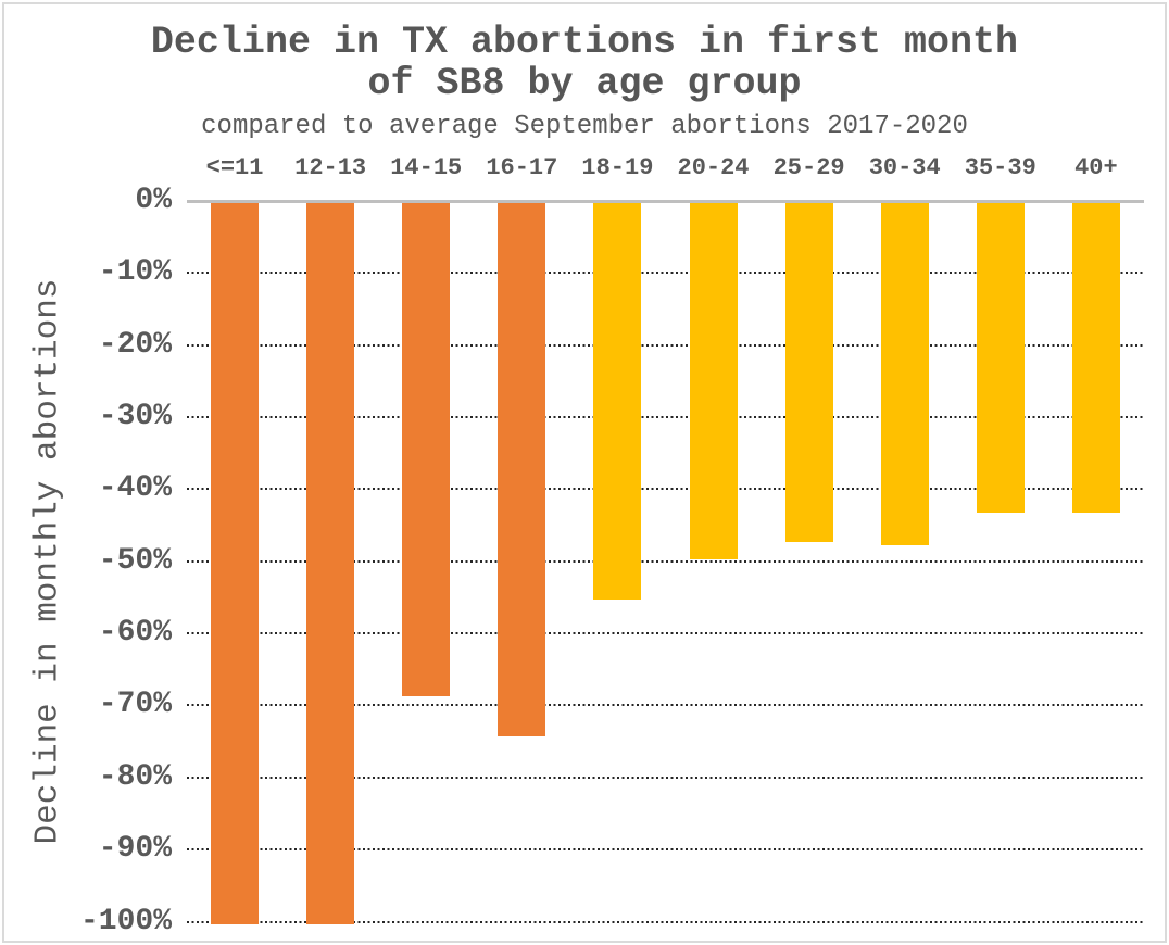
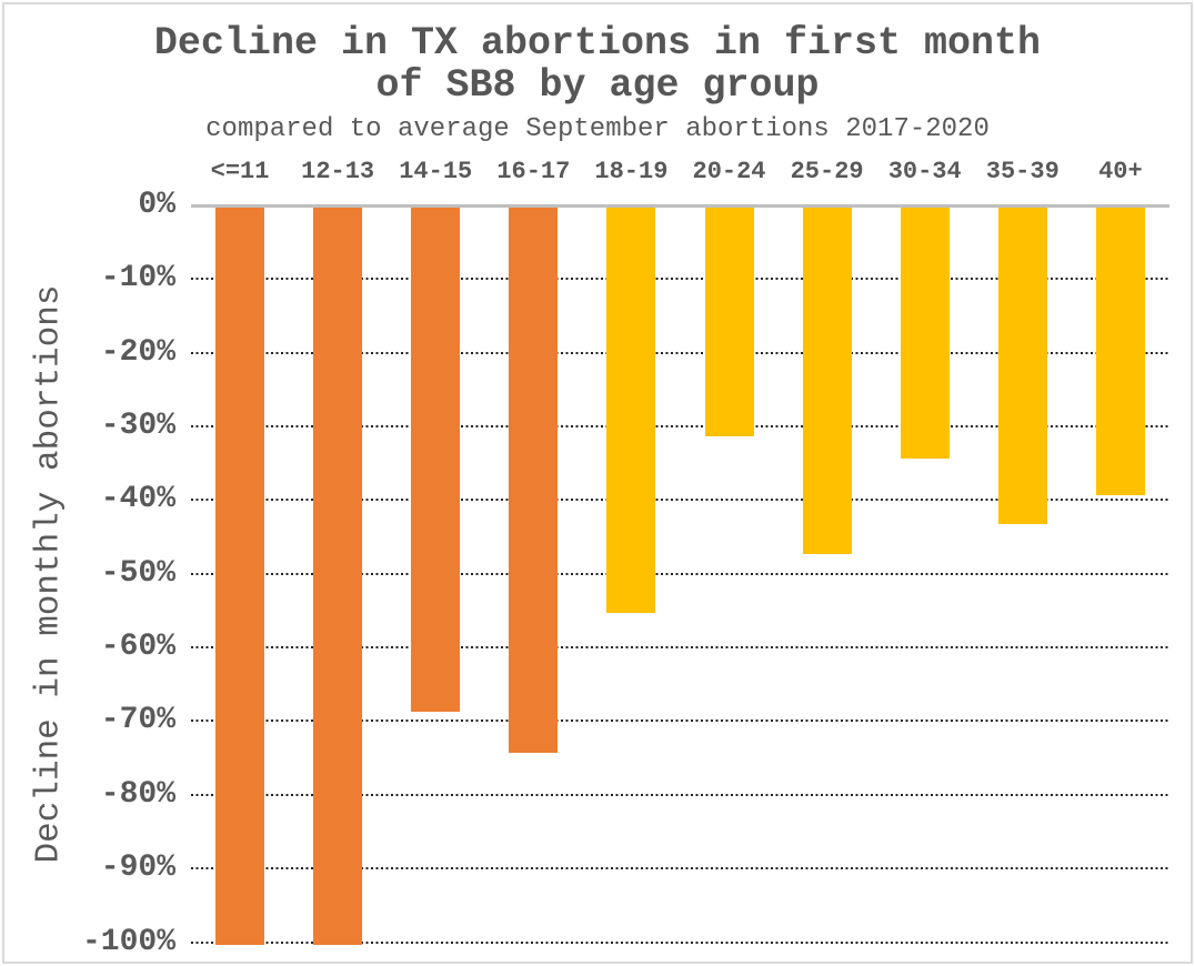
20-24: -50% -> -31%
30-34: -48% -> -34%
40+: -43% -> -39%
